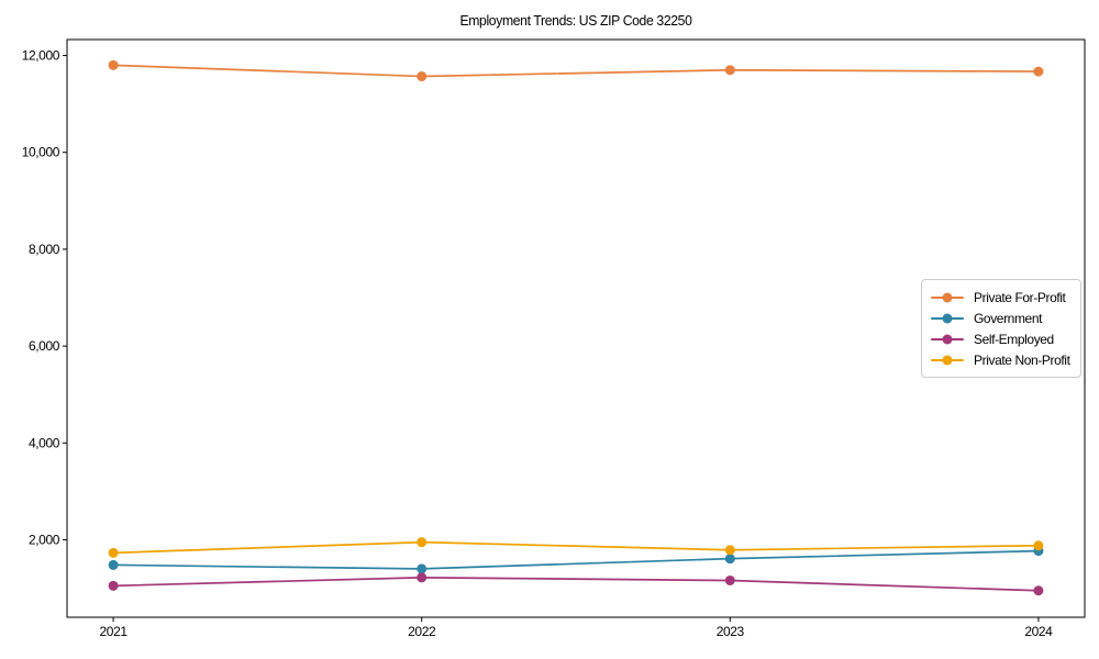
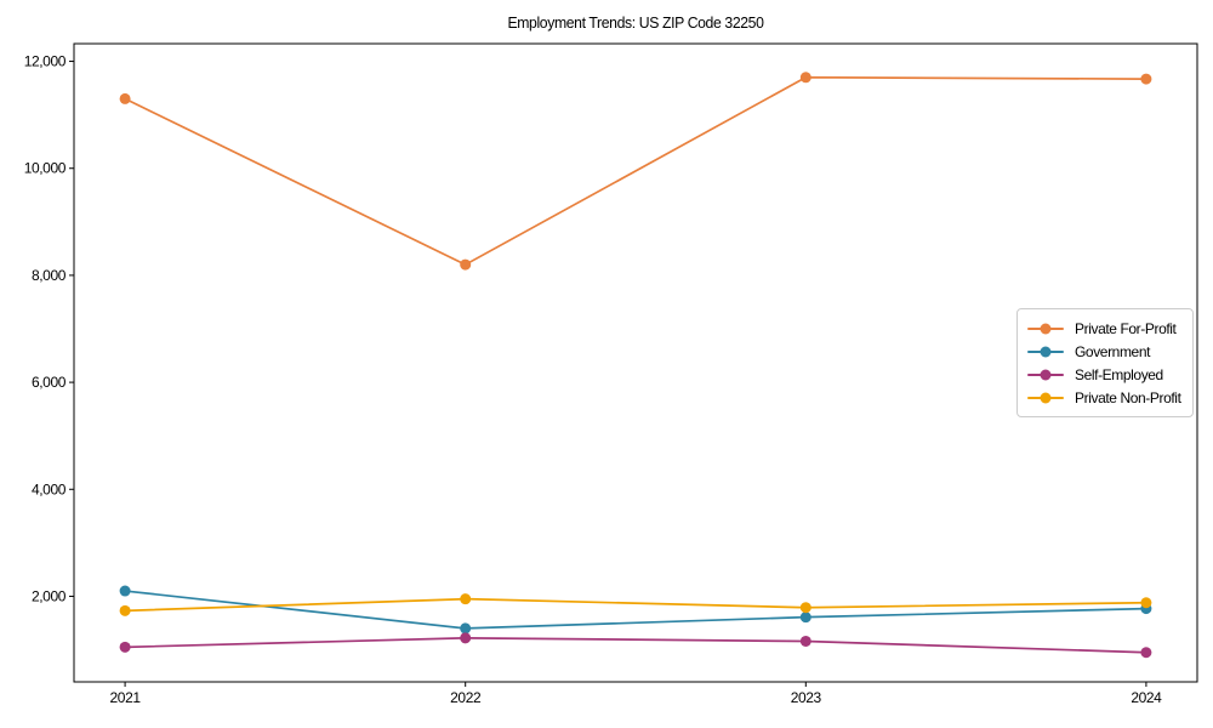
Private For-Profit/2021: 11800 -> 11300
Government/2021: 1500 -> 2100
Private For-Profit/2022: 11600 -> 8200
